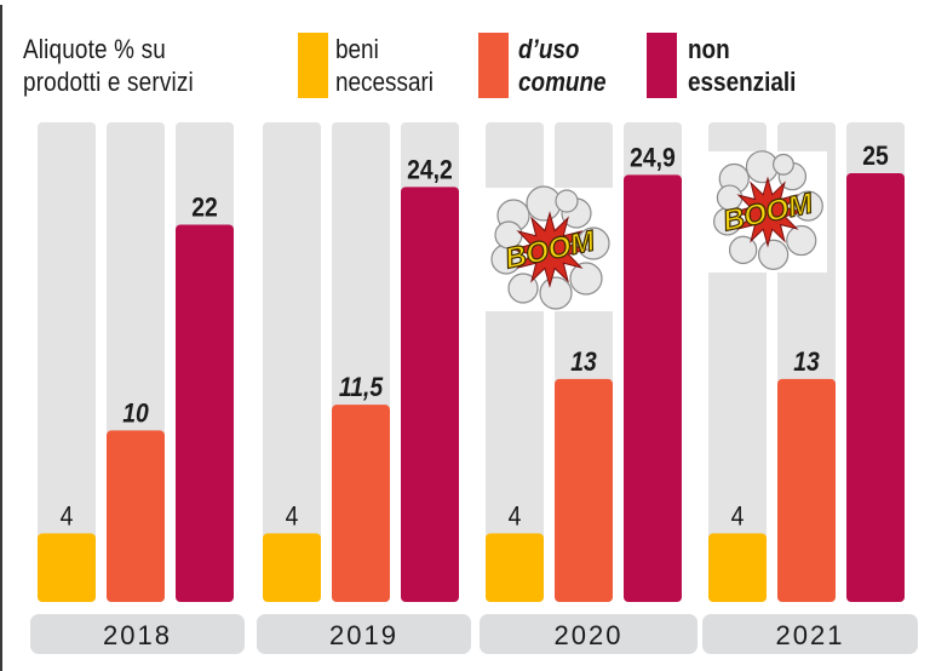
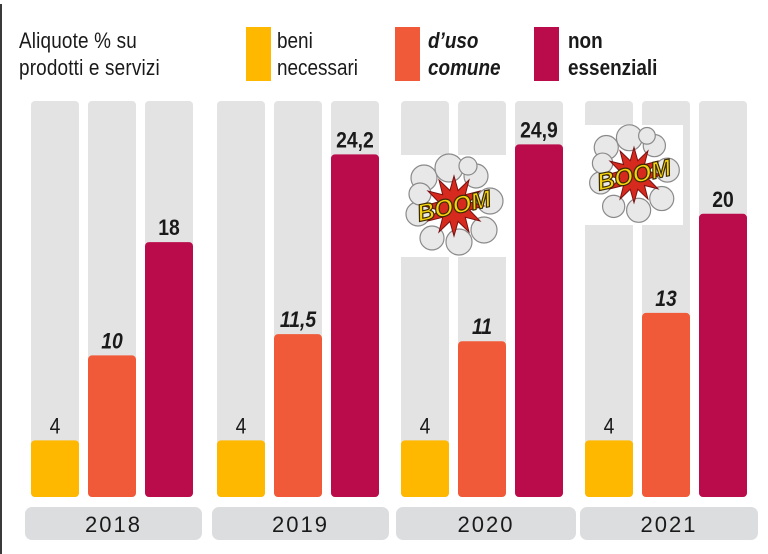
non essenziali/2018: 22 -> 18
d’uso comune/2020: 13 -> 11
non essenziali/2021: 25 -> 20
